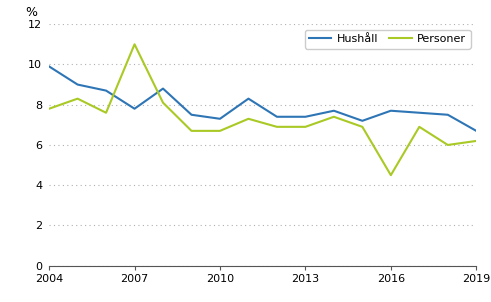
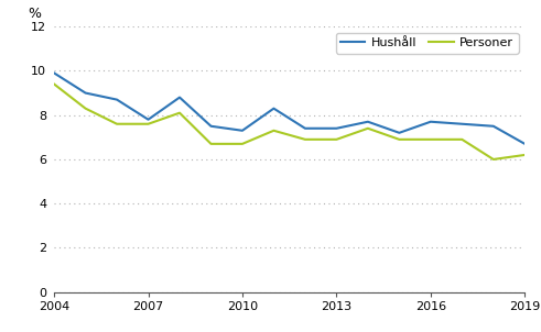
Personer/2004: 7.8 -> 9.4
Personer/2007: 11.0 -> 7.6
Personer/2016: 4.5 -> 6.9
